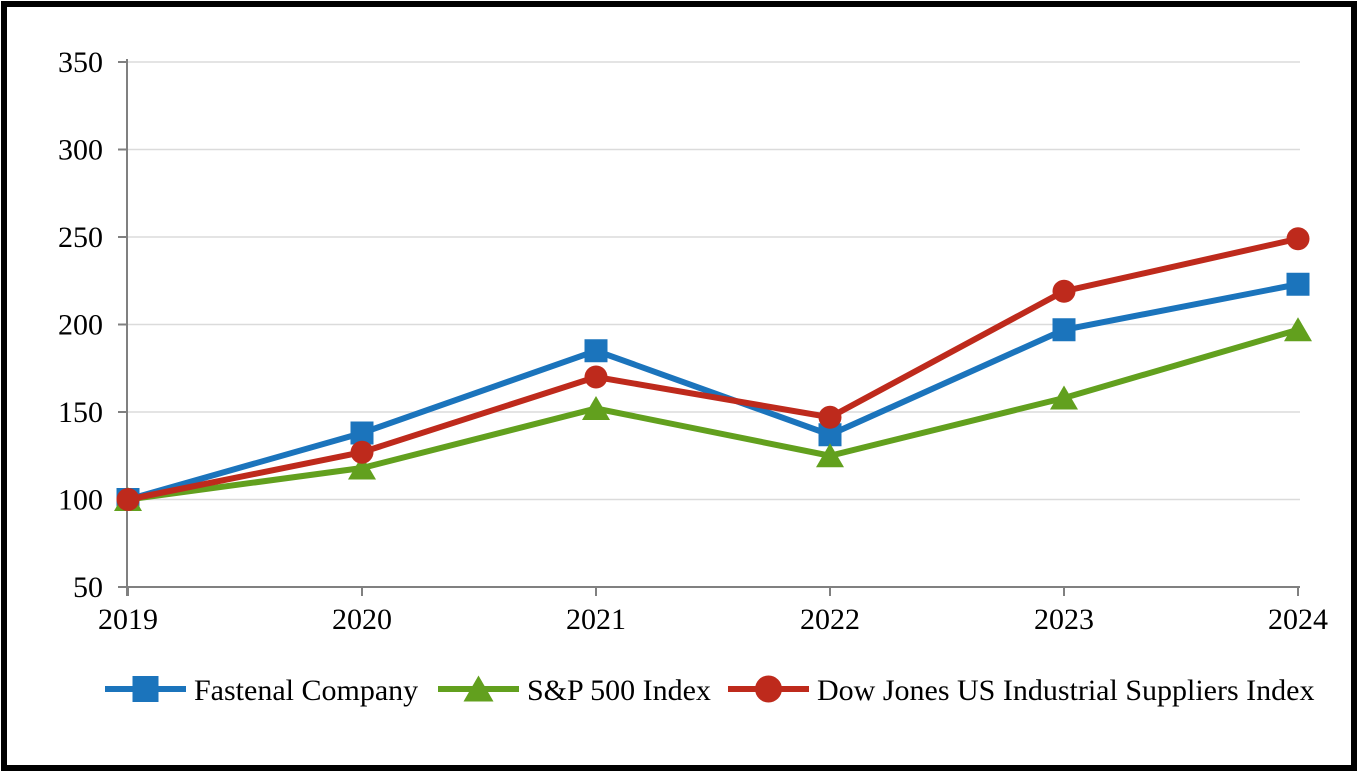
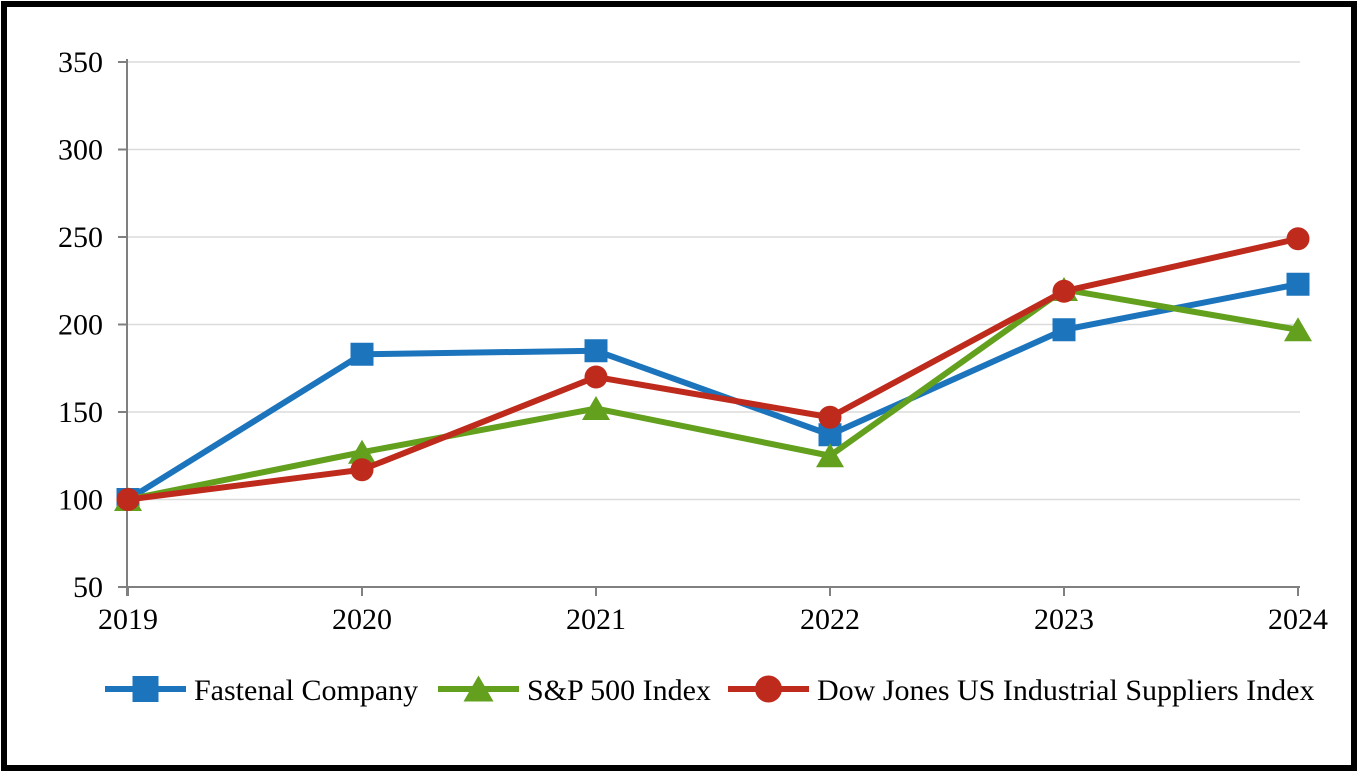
Fastenal Company/2020: 138 -> 183
S&P 500 Index/2020: 118 -> 127
Dow Jones US Industrial Suppliers Index/2020: 127 -> 117
S&P 500 Index/2023: 158 -> 220
